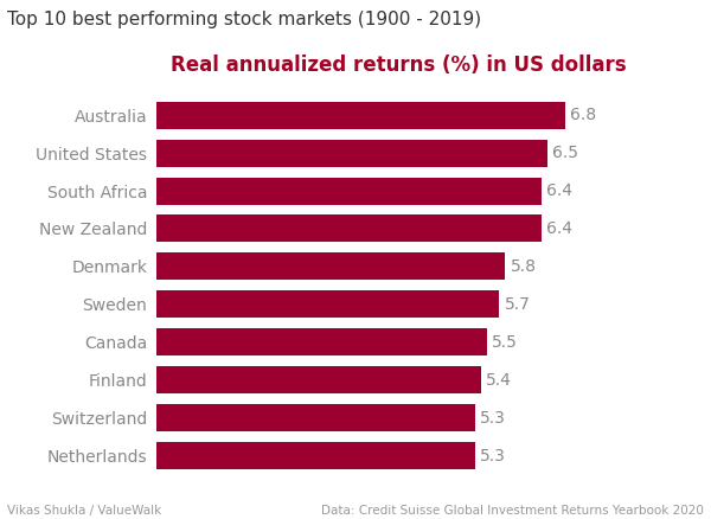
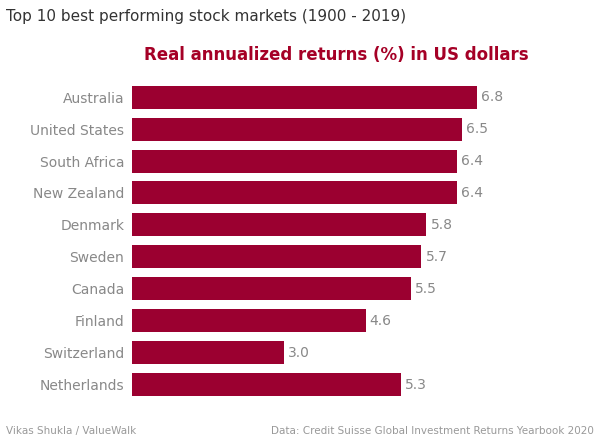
Finland: 5.4 -> 4.6
Switzerland: 5.3 -> 3.0
